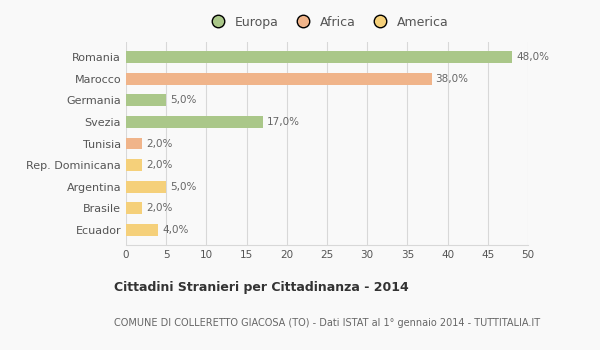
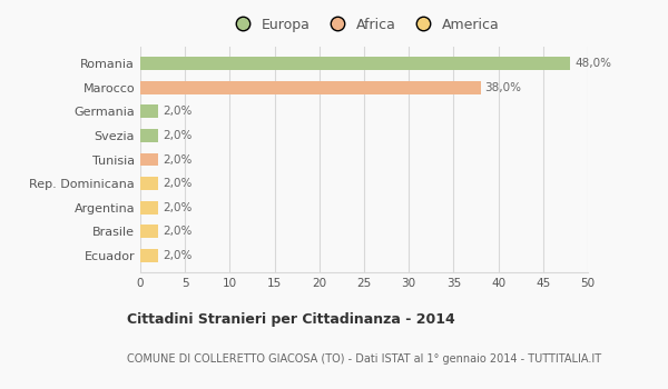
Germania: 5,0% -> 2,0%
Svezia: 17,0% -> 2,0%
Argentina: 5,0% -> 2,0%
Ecuador: 4,0% -> 2,0%
